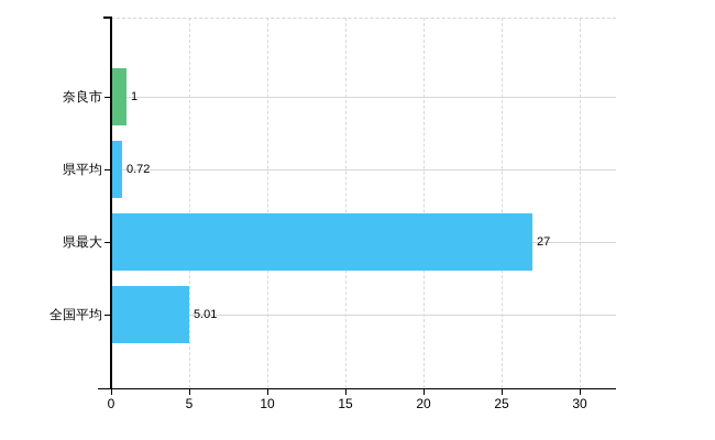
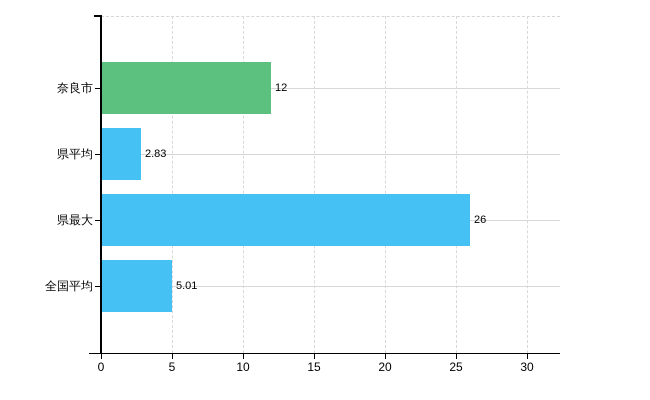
奈良市: 1 -> 12
県平均: 0.72 -> 2.83
県最大: 27 -> 26
